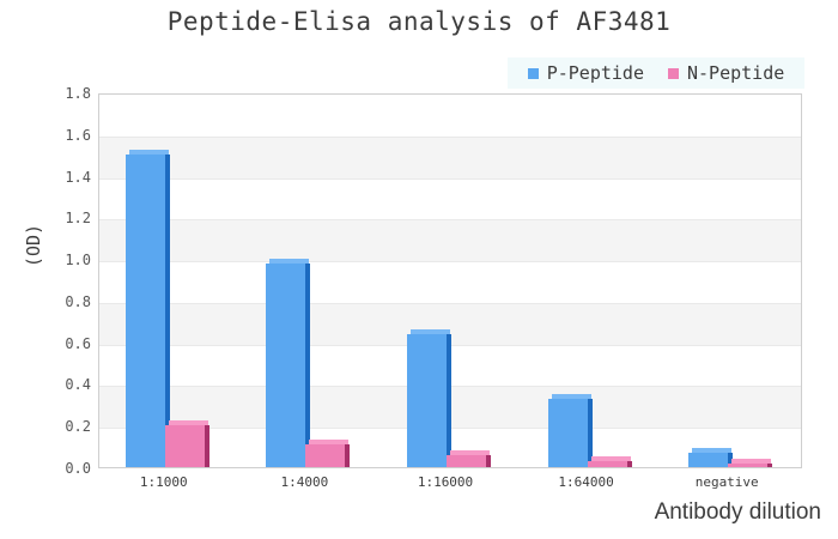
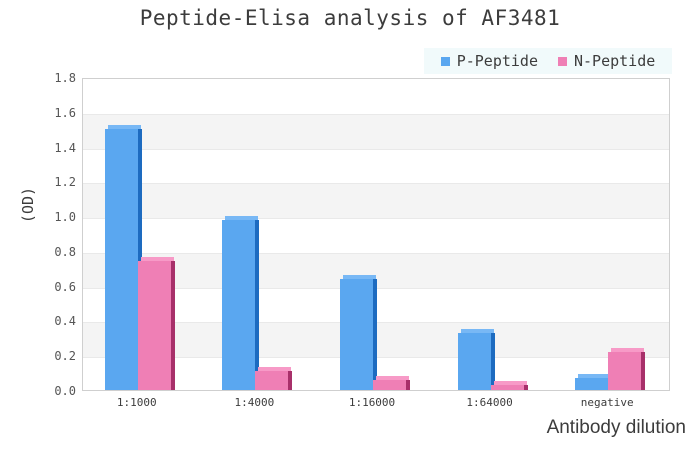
N-Peptide/1:1000: 0.20 -> 0.74
N-Peptide/negative: 0.02 -> 0.22
